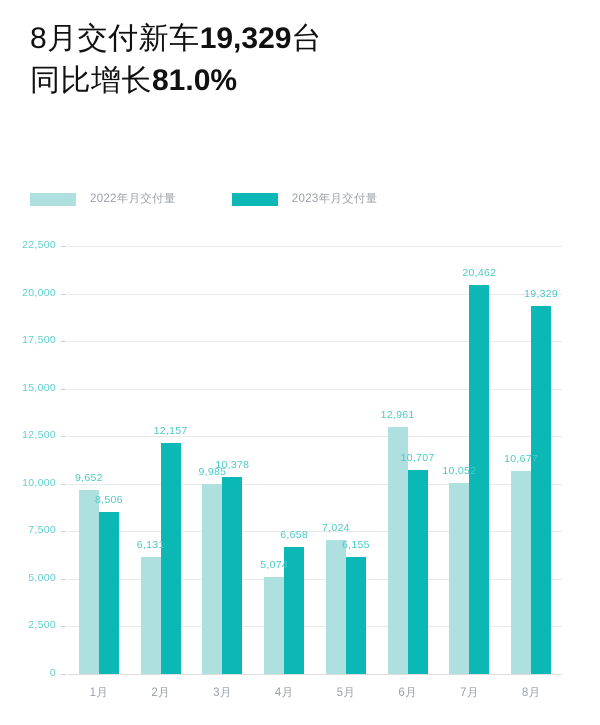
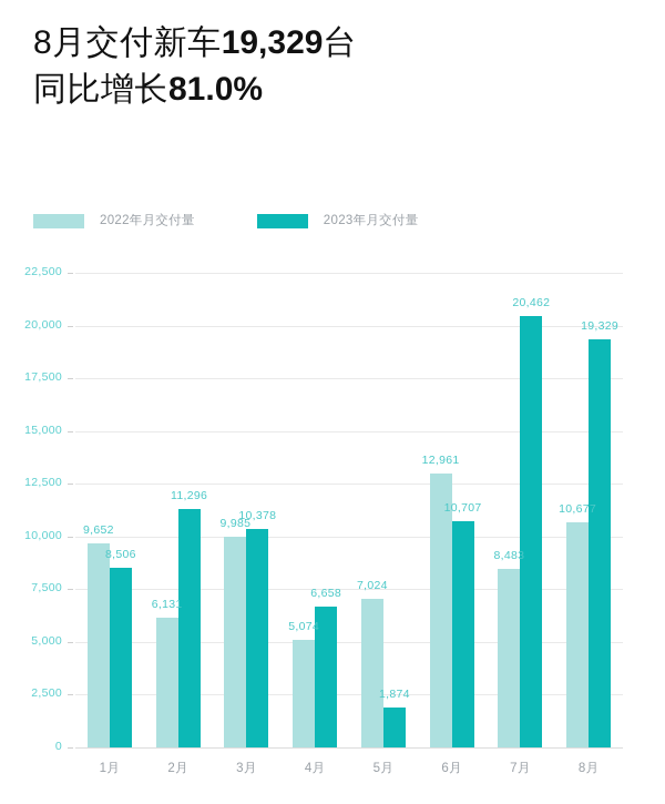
2023年月交付量/2月: 12,157 -> 11,296
2023年月交付量/5月: 6,155 -> 1,874
2022年月交付量/7月: 10,052 -> 8,483
